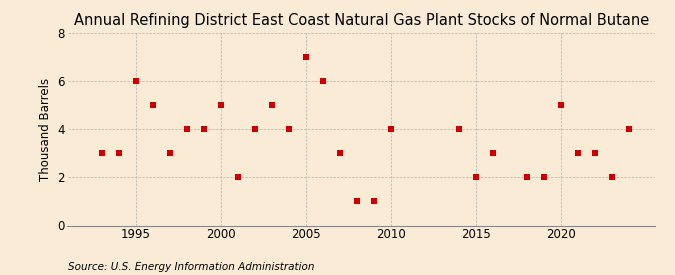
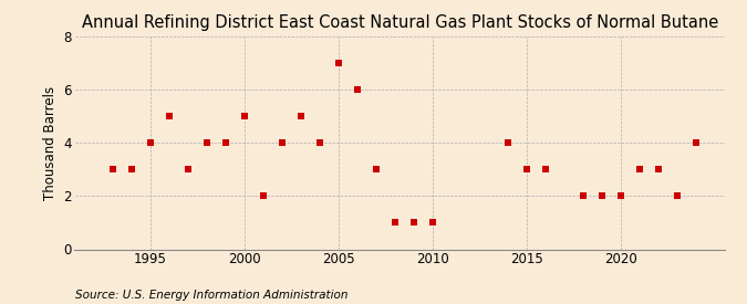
1995: 6 -> 4
2010: 4 -> 1
2015: 2 -> 3
2020: 5 -> 2
